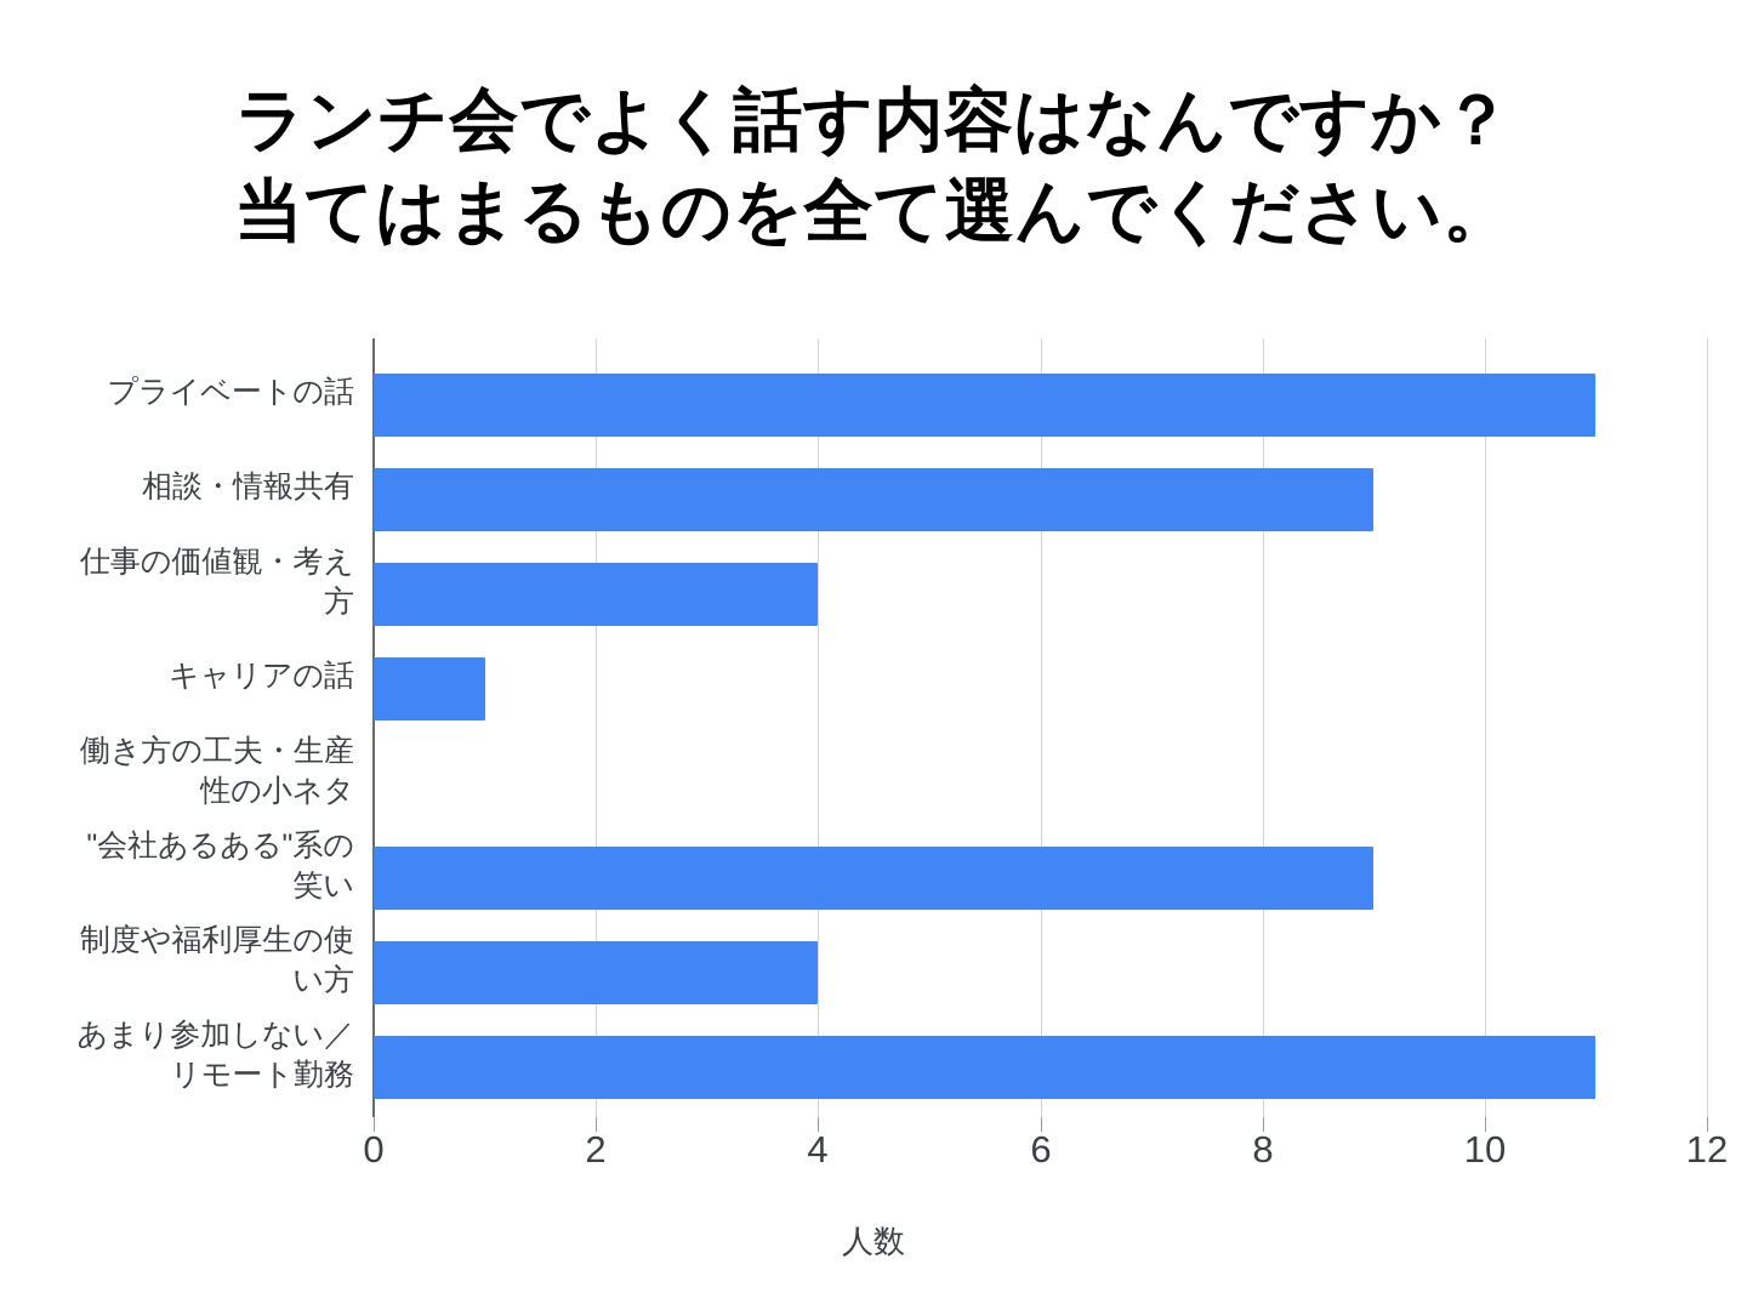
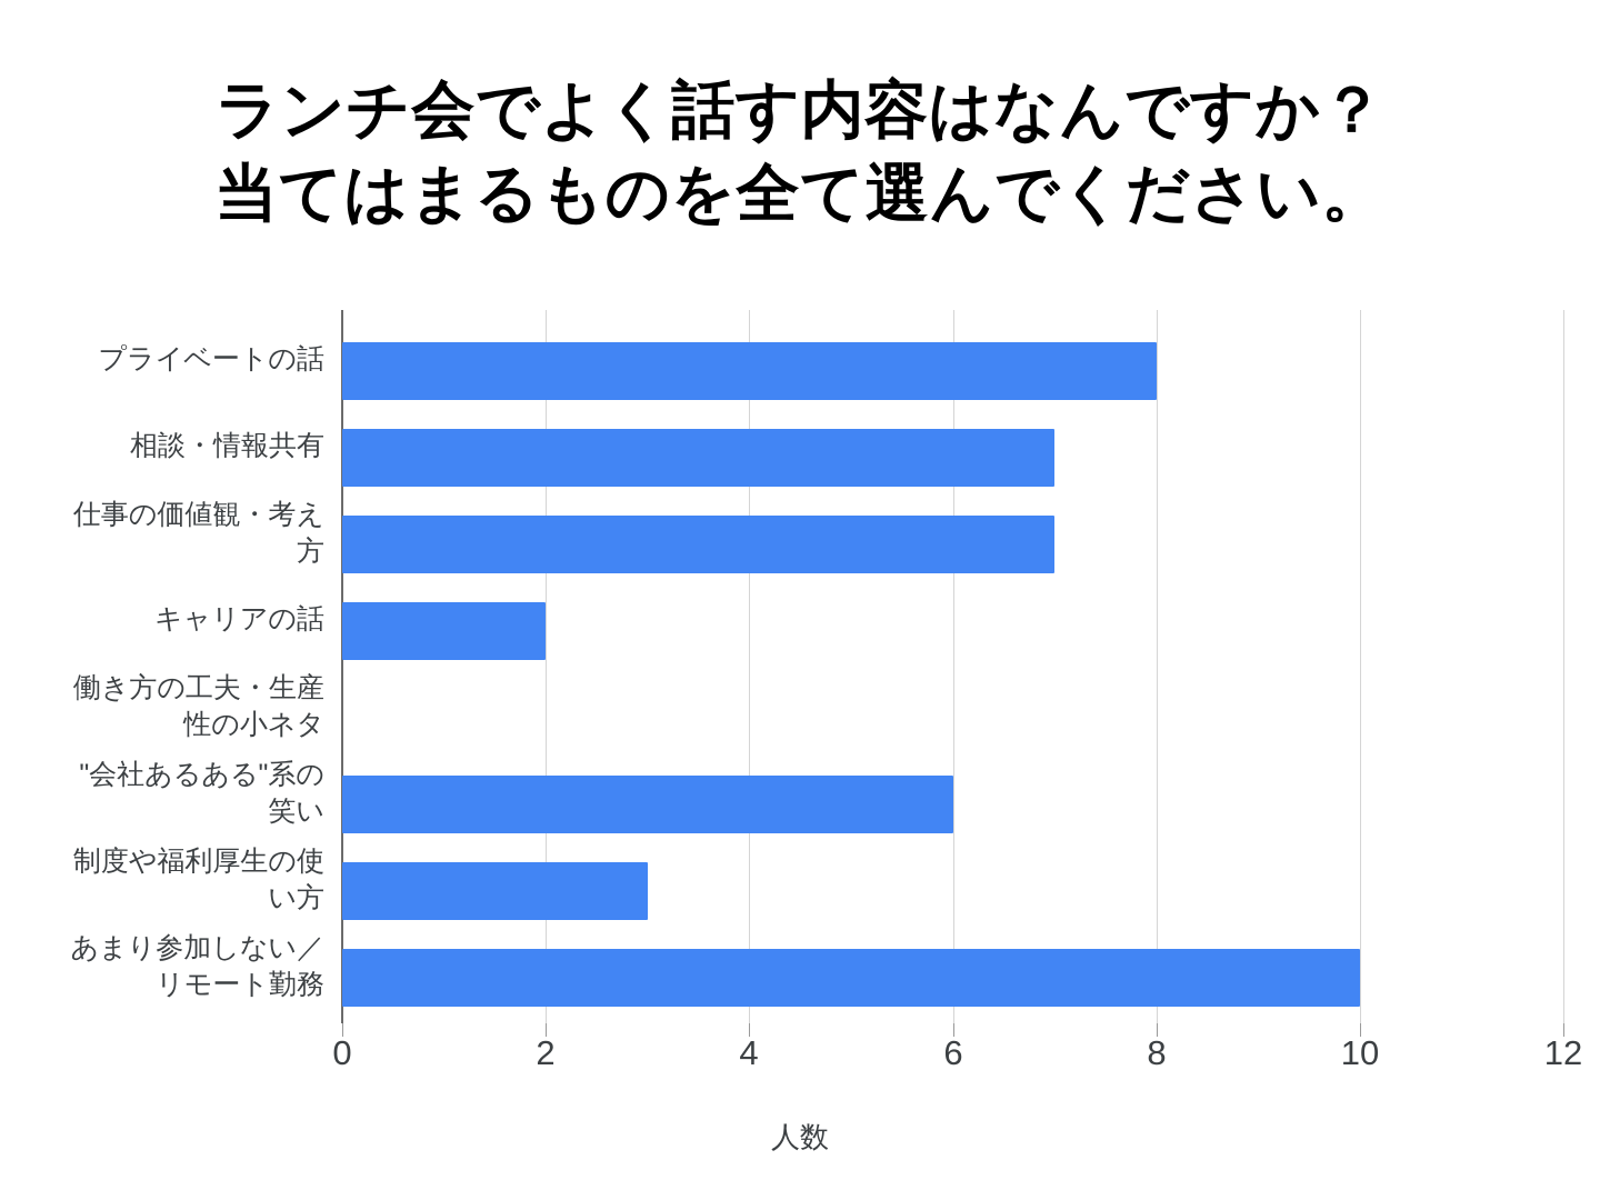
プライベートの話: 11 -> 8
相談・情報共有: 9 -> 7
仕事の価値観・考え 方: 4 -> 7
キャリアの話: 1 -> 2
"会社あるある"系の 笑い: 9 -> 6
制度や福利厚生の使 い方: 4 -> 3
あまり参加しない／ リモート勤務: 11 -> 10
